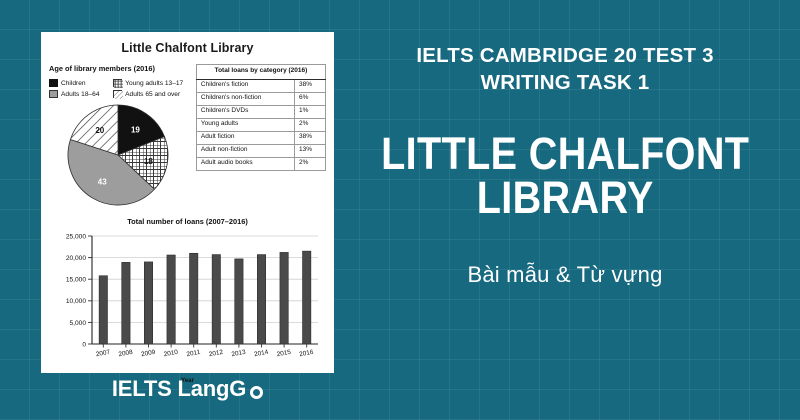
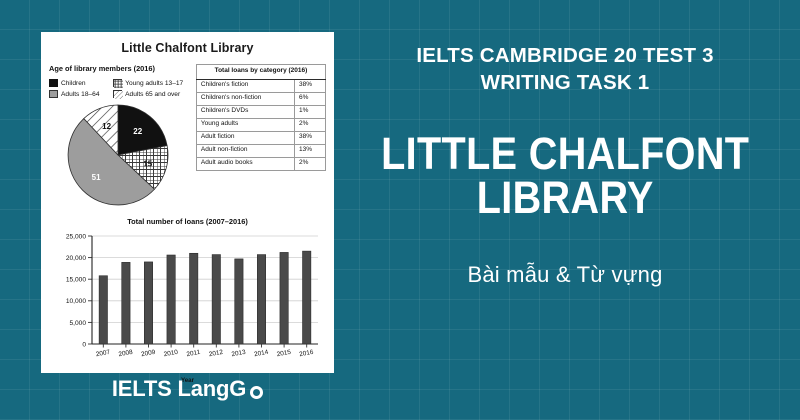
Age of library members (2016)/Children: 19 -> 22
Age of library members (2016)/Young adults 13–17: 18 -> 15
Age of library members (2016)/Adults 18–64: 43 -> 51
Age of library members (2016)/Adults 65 and over: 20 -> 12
